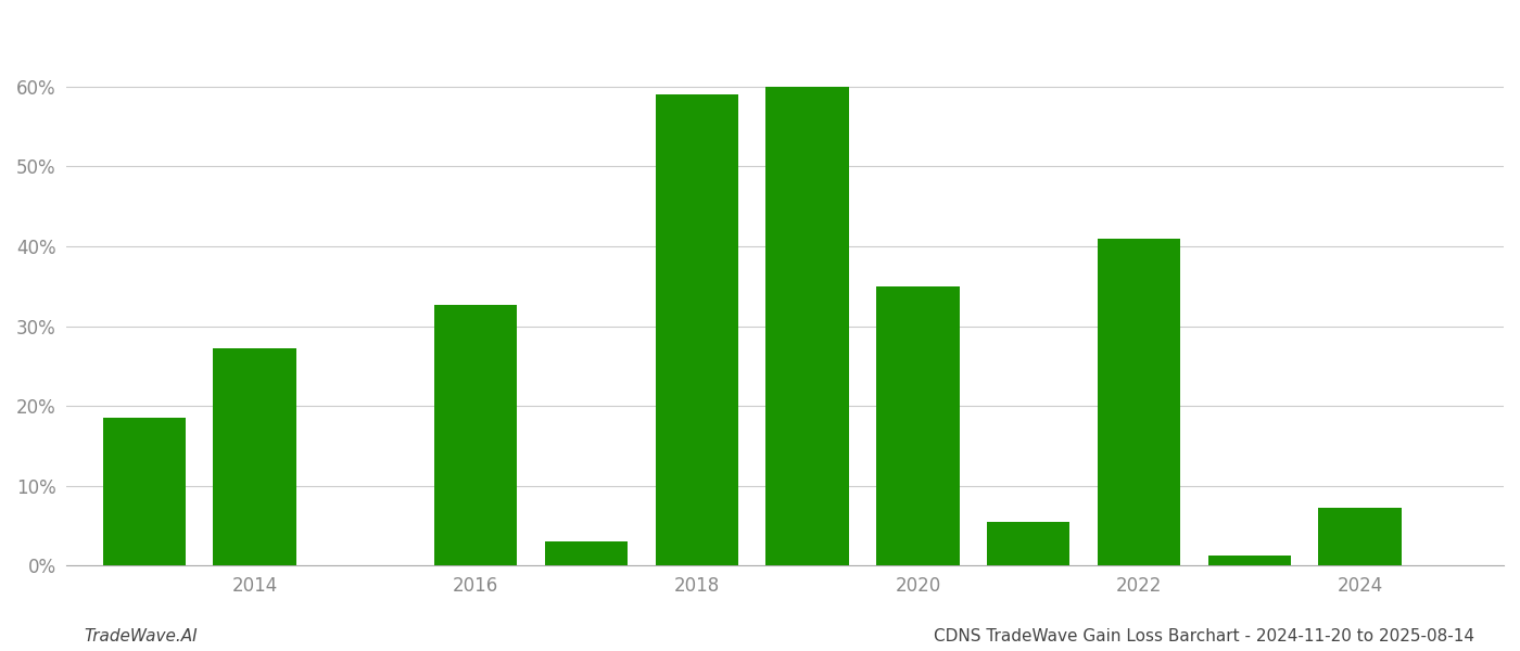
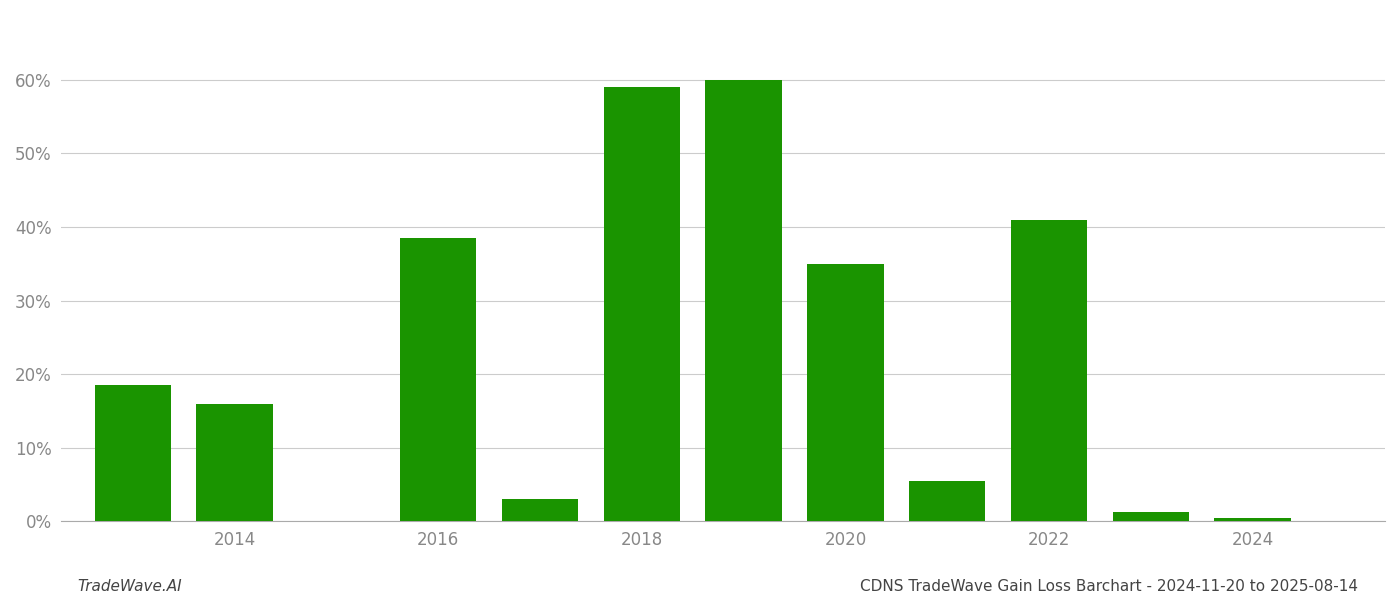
2014: 27.2% -> 16.0%
2016: 32.6% -> 38.5%
2024: 7.2% -> 0.5%
